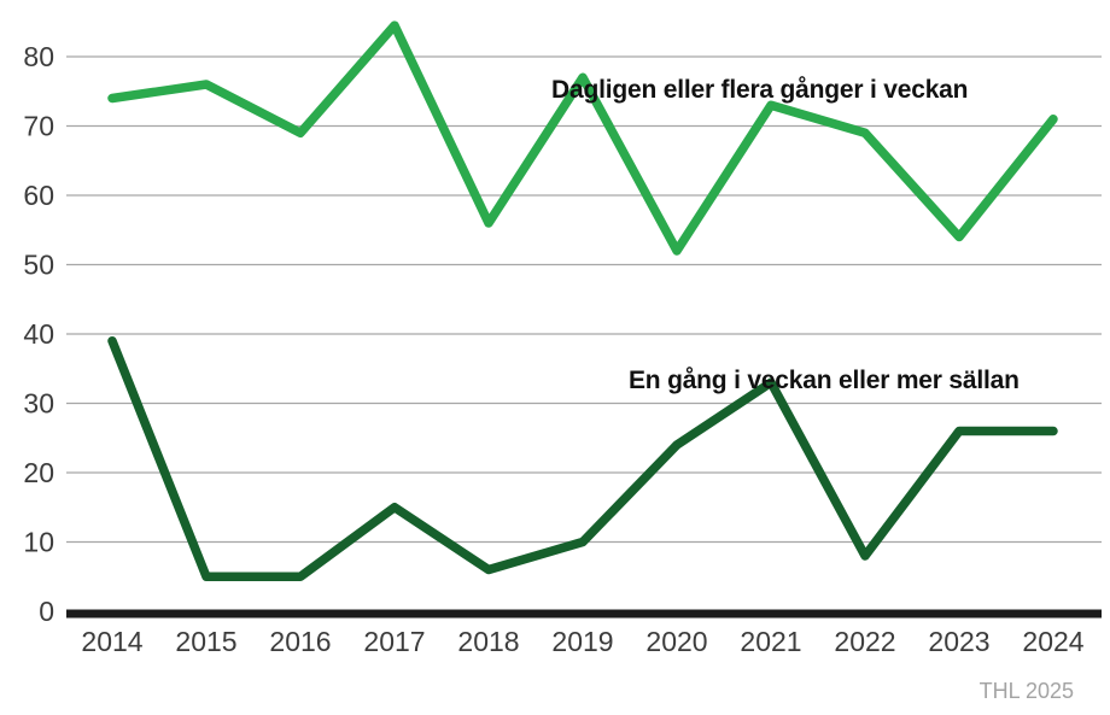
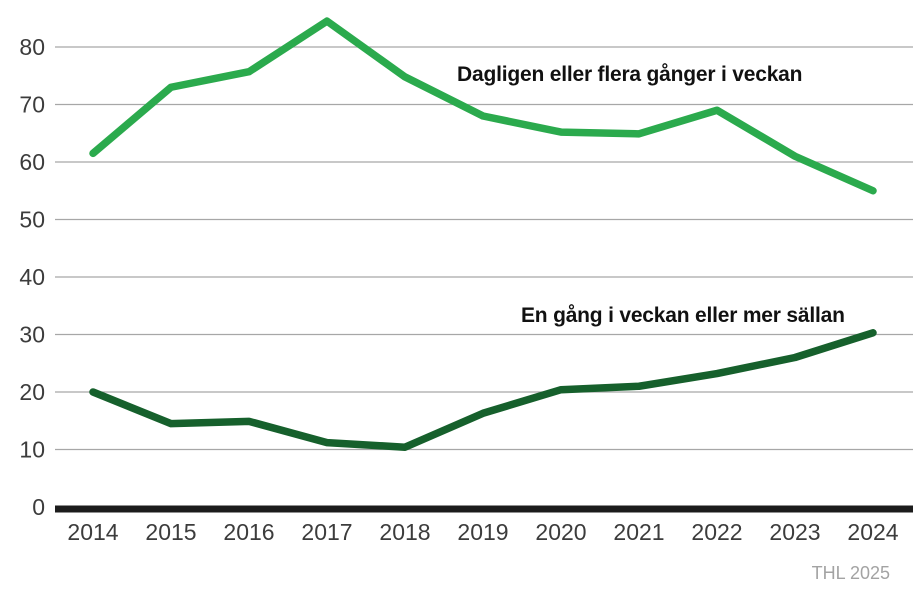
Dagligen eller flera gånger i veckan/2014: 74 -> 62
En gång i veckan eller mer sällan/2014: 39 -> 20
Dagligen eller flera gånger i veckan/2015: 76 -> 73
En gång i veckan eller mer sällan/2015: 5 -> 14
Dagligen eller flera gånger i veckan/2016: 69 -> 76
En gång i veckan eller mer sällan/2016: 5 -> 15
En gång i veckan eller mer sällan/2017: 15 -> 11
Dagligen eller flera gånger i veckan/2018: 56 -> 75
En gång i veckan eller mer sällan/2018: 6 -> 10
Dagligen eller flera gånger i veckan/2019: 77 -> 68
En gång i veckan eller mer sällan/2019: 10 -> 16
Dagligen eller flera gånger i veckan/2020: 52 -> 65
En gång i veckan eller mer sällan/2020: 24 -> 20
Dagligen eller flera gånger i veckan/2021: 73 -> 65
En gång i veckan eller mer sällan/2021: 33 -> 21
En gång i veckan eller mer sällan/2022: 8 -> 23
Dagligen eller flera gånger i veckan/2023: 54 -> 61
Dagligen eller flera gånger i veckan/2024: 71 -> 55
En gång i veckan eller mer sällan/2024: 26 -> 30
